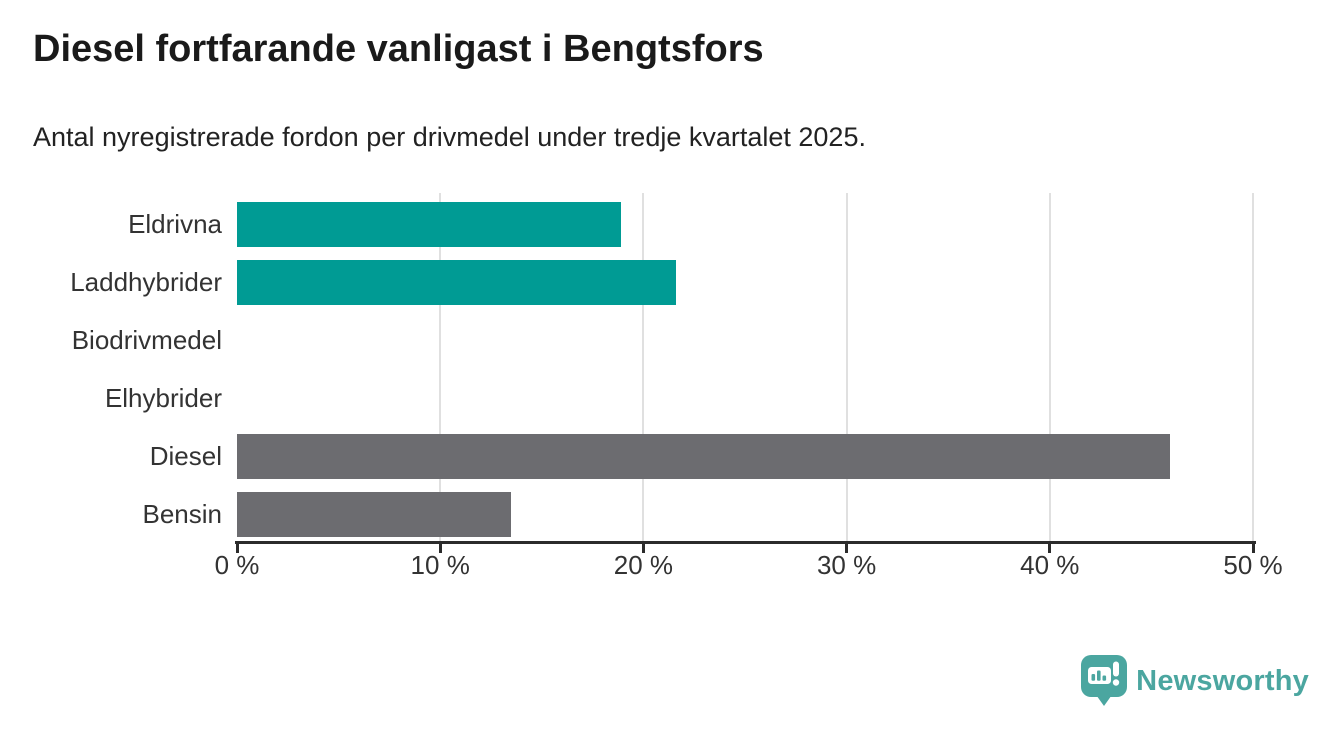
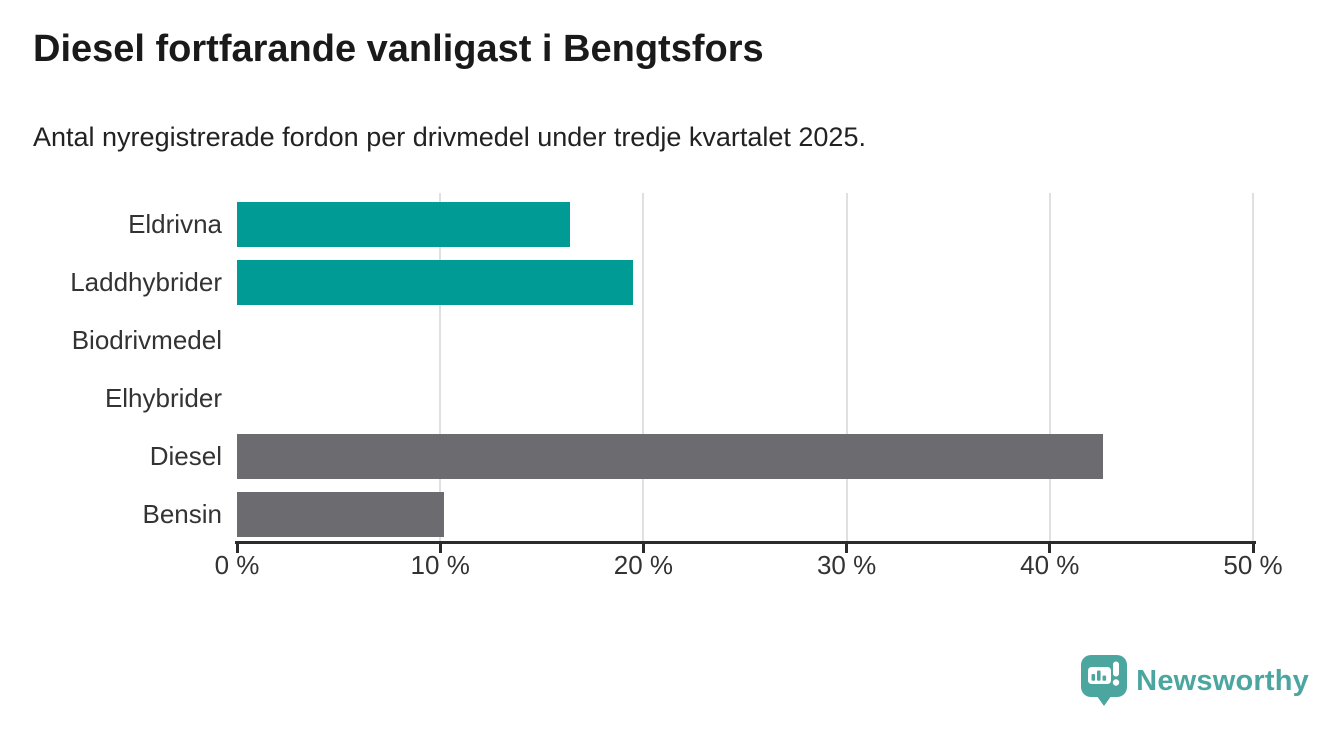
Eldrivna: 18.9% -> 16.4%
Laddhybrider: 21.6% -> 19.5%
Diesel: 45.9% -> 42.6%
Bensin: 13.5% -> 10.2%
